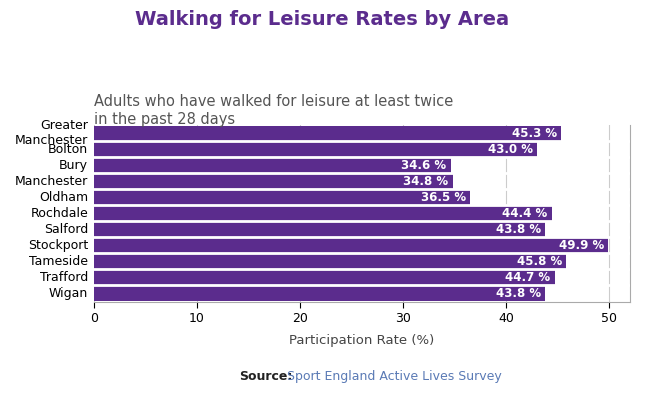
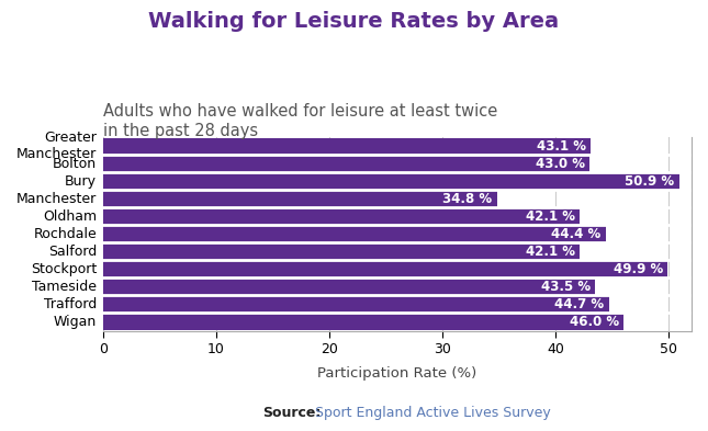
Greater Manchester: 45.3 -> 43.1
Bury: 34.6 -> 50.9
Oldham: 36.5 -> 42.1
Salford: 43.8 -> 42.1
Tameside: 45.8 -> 43.5
Wigan: 43.8 -> 46.0
